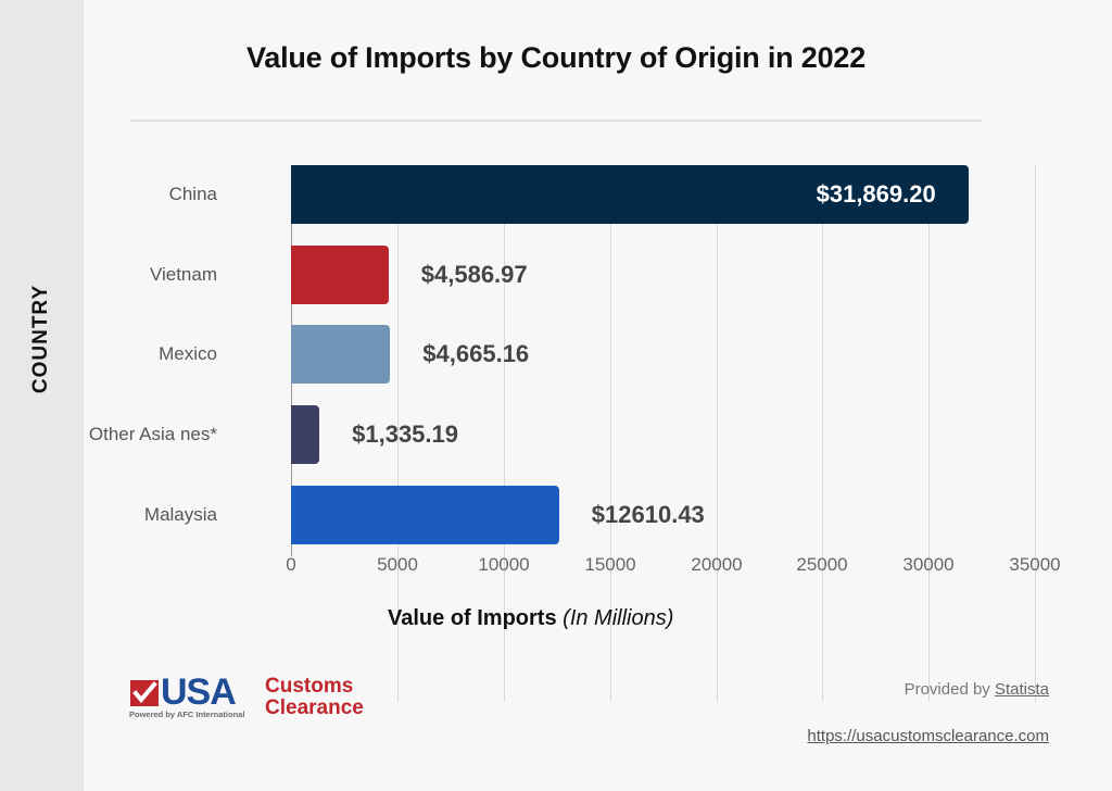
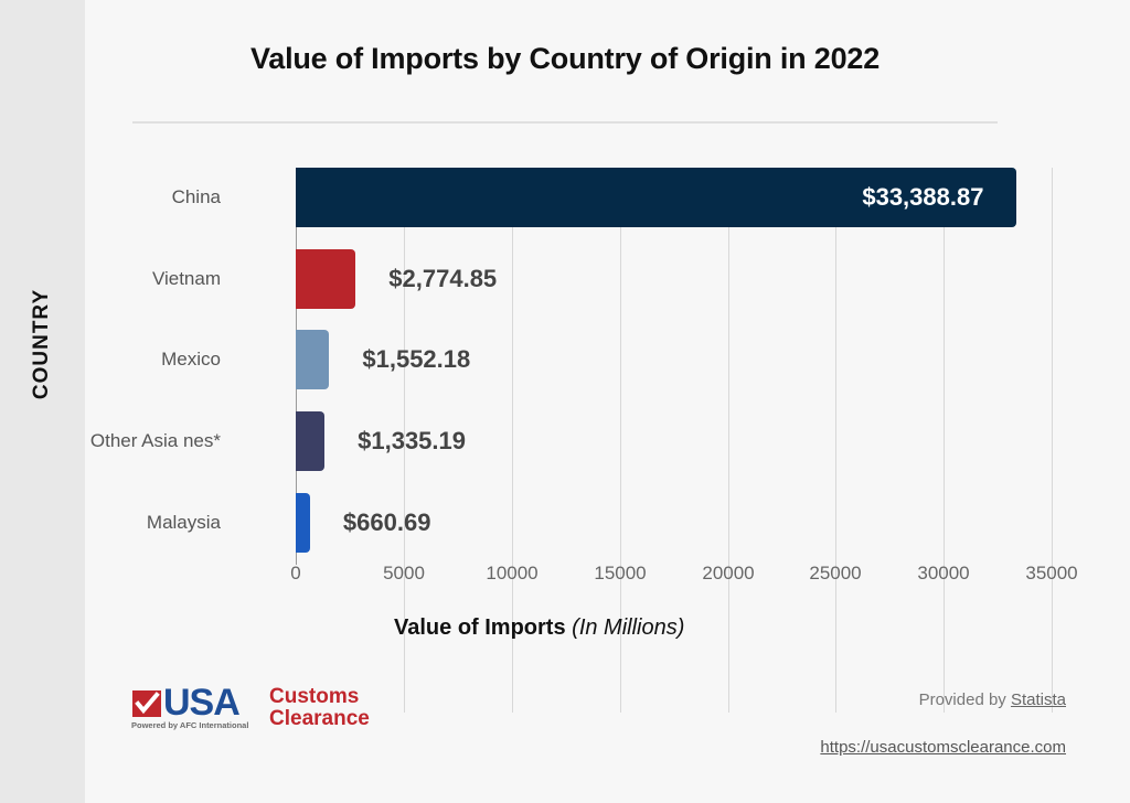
China: $31,869.20 -> $33,388.87
Vietnam: $4,586.97 -> $2,774.85
Mexico: $4,665.16 -> $1,552.18
Malaysia: $12610.43 -> $660.69
